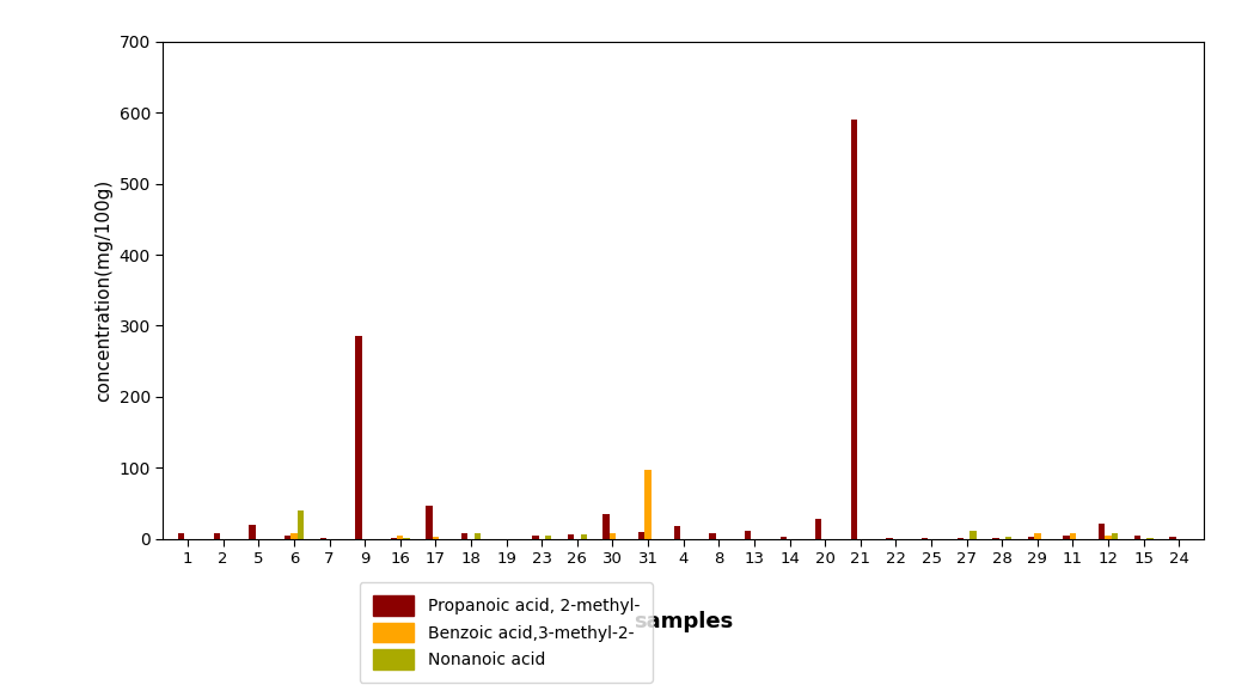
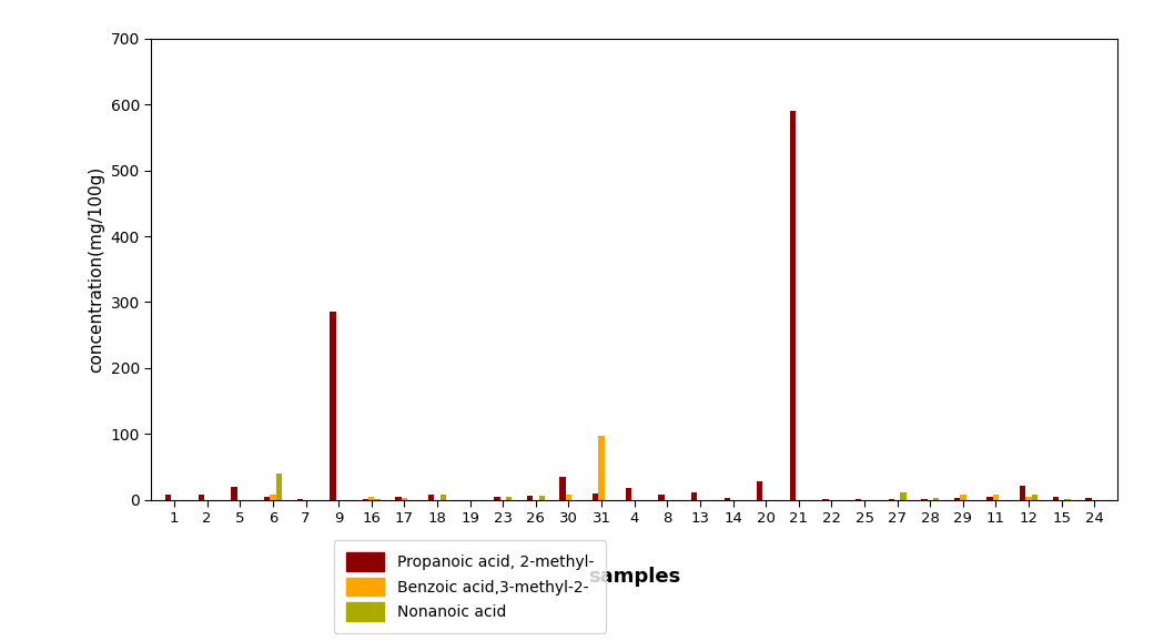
Propanoic acid, 2-methyl-/17: 46 -> 4
